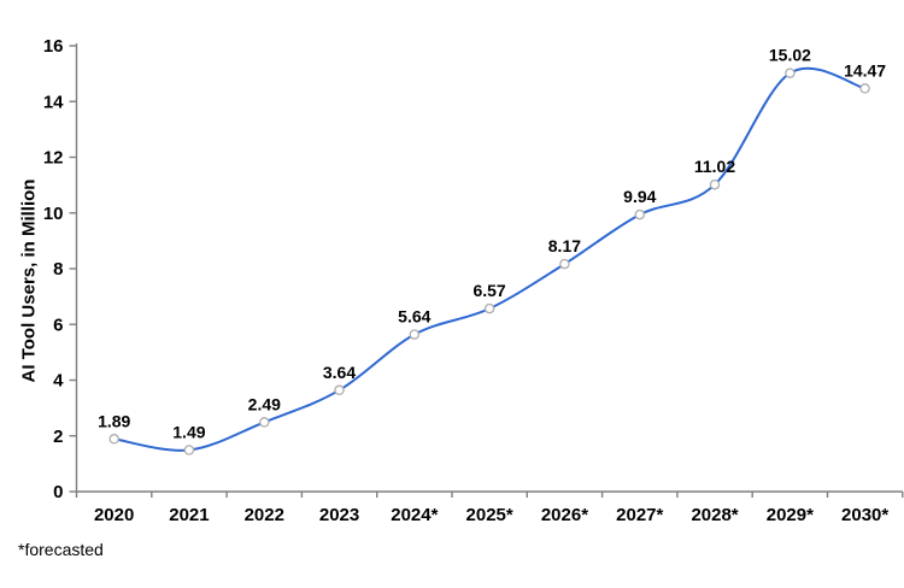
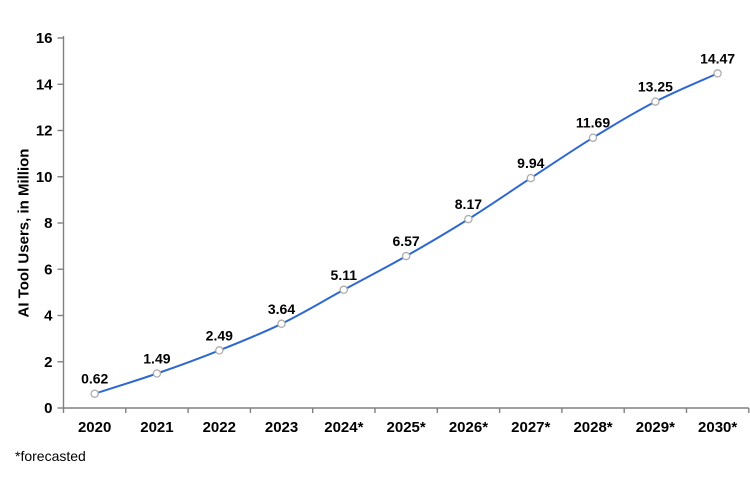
2020: 1.89 -> 0.62
2024*: 5.64 -> 5.11
2028*: 11.02 -> 11.69
2029*: 15.02 -> 13.25
